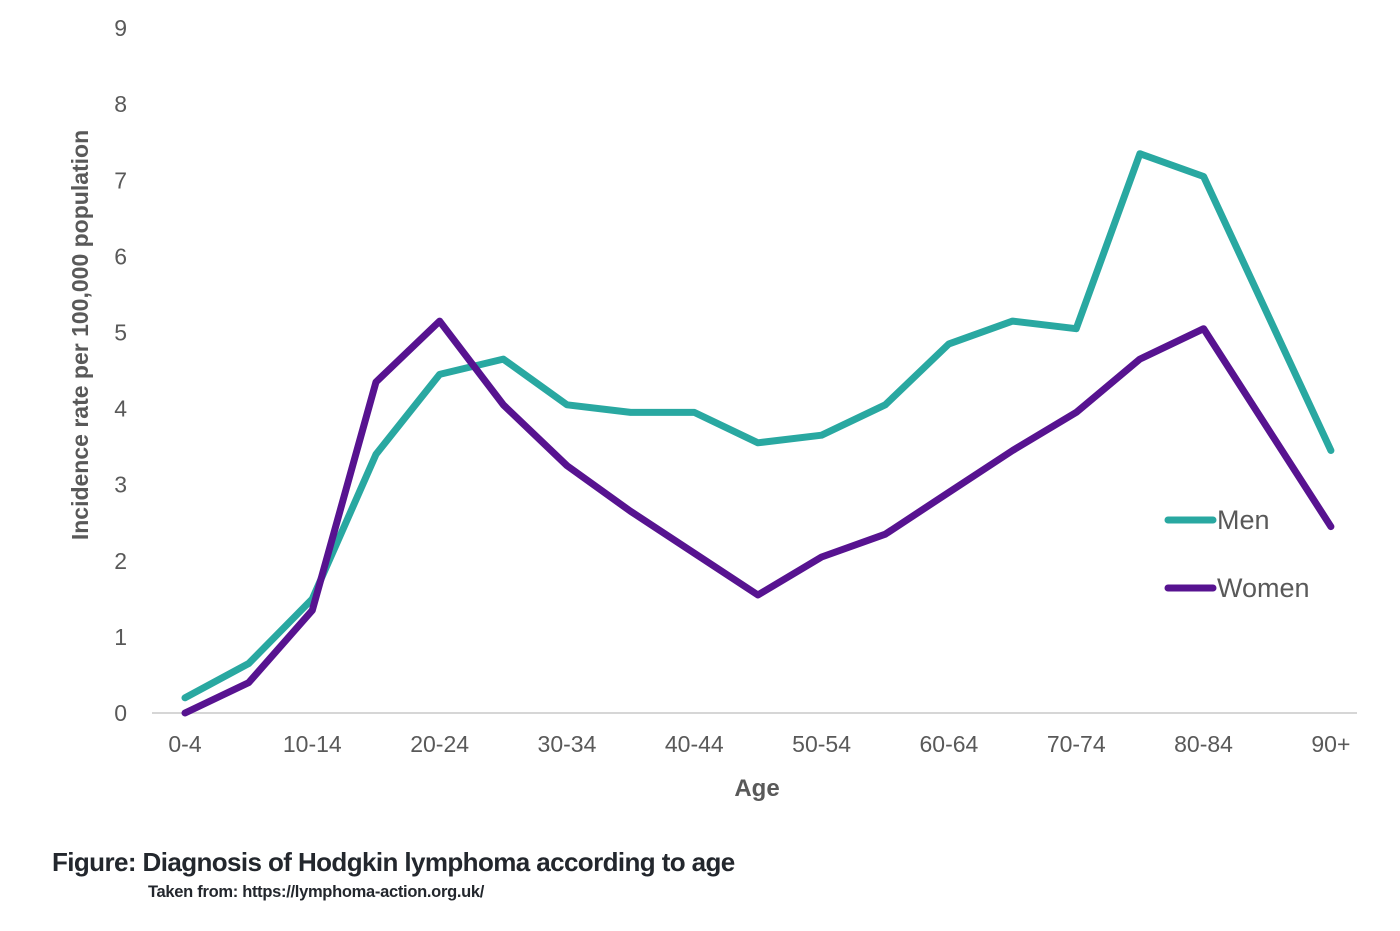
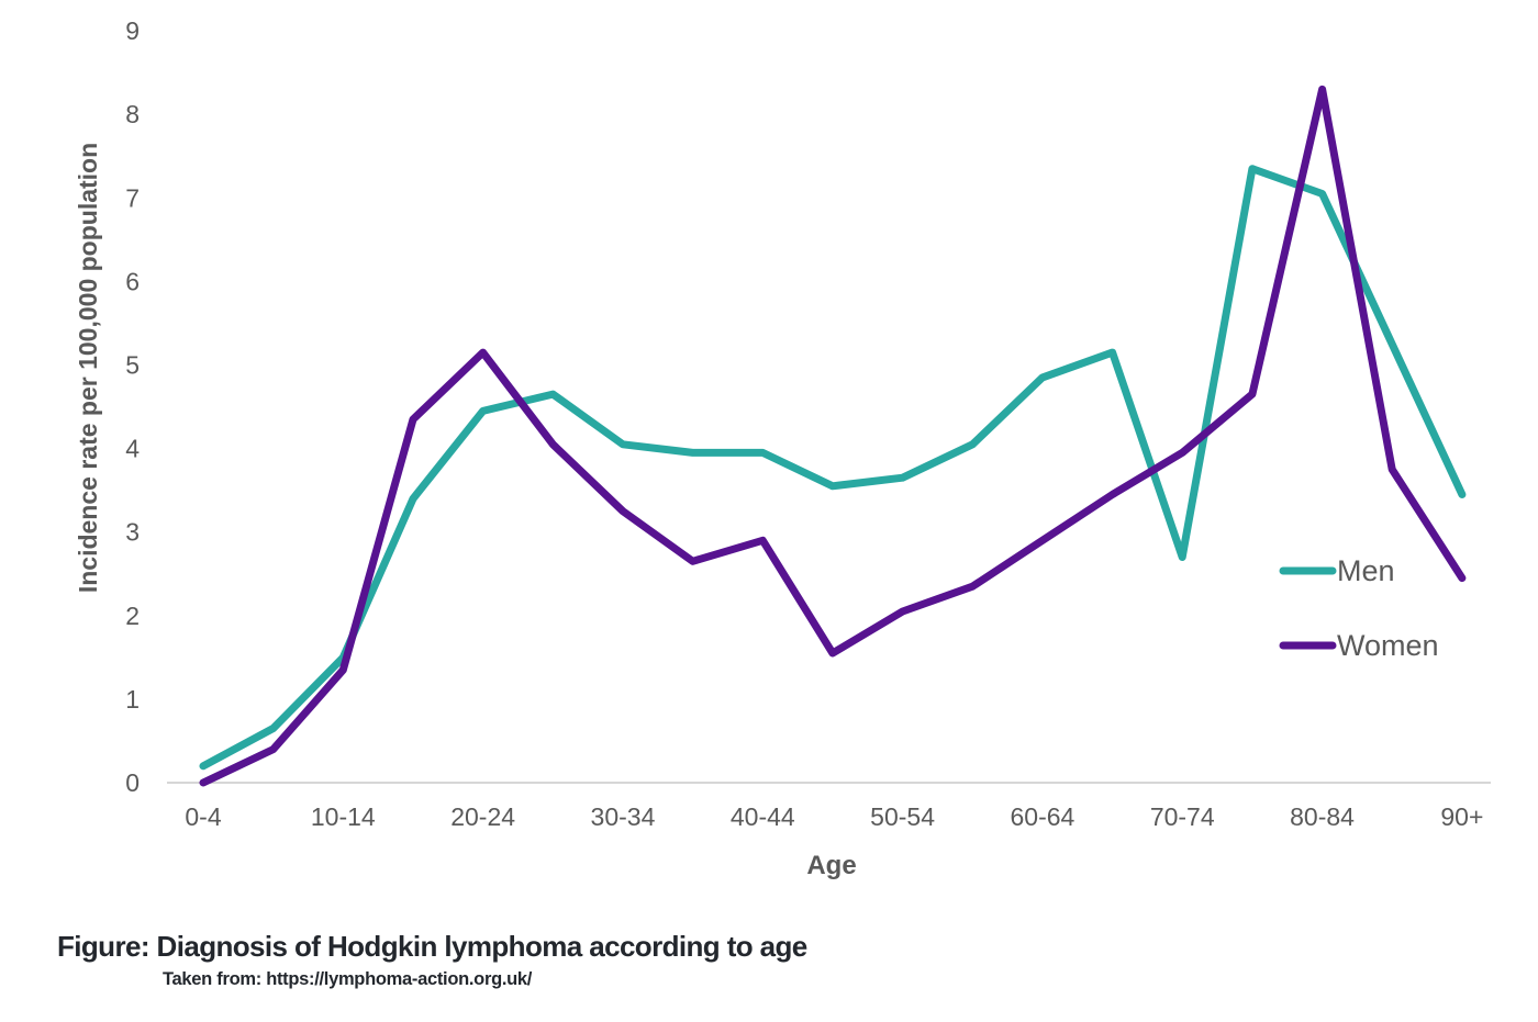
Women/40-44: 2.1 -> 2.9
Men/70-74: 5.0 -> 2.7
Women/80-84: 5.0 -> 8.3
